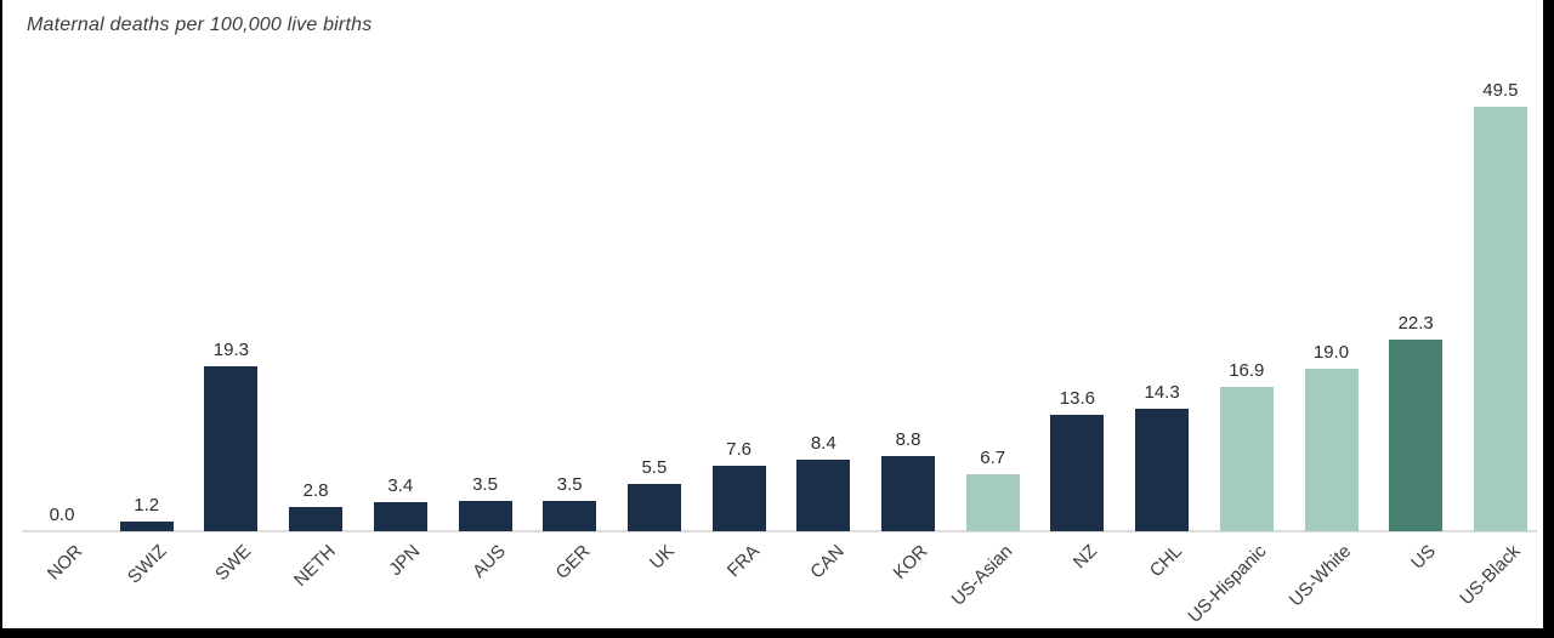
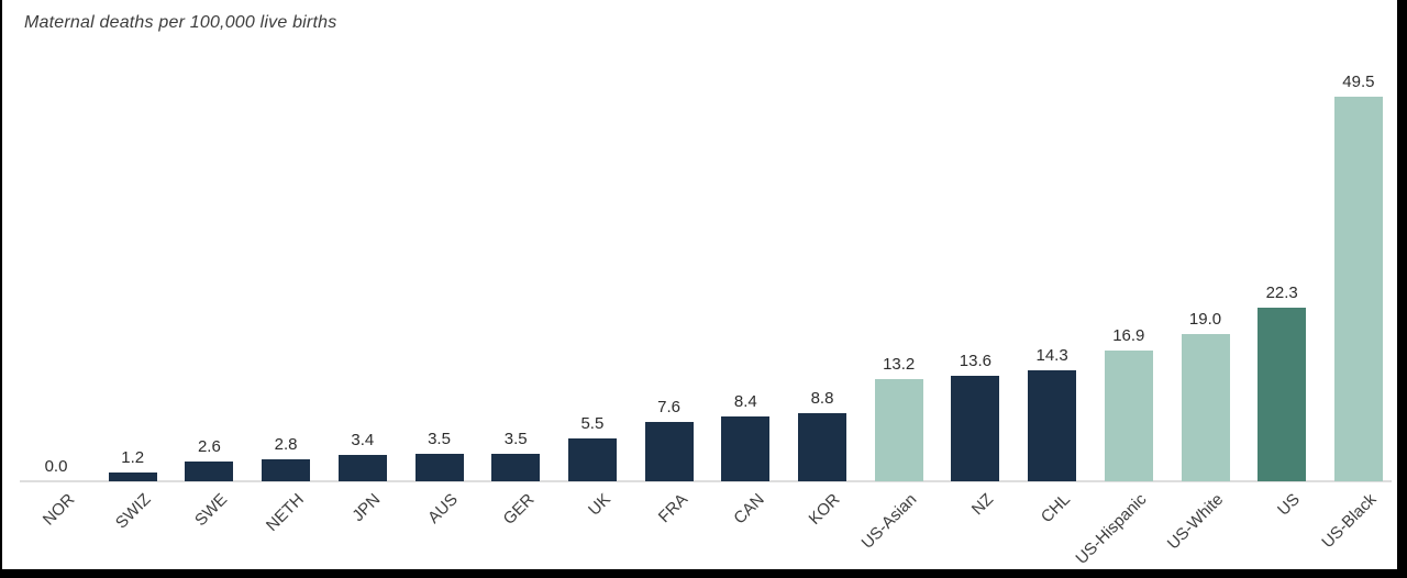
SWE: 19.3 -> 2.6
US-Asian: 6.7 -> 13.2
